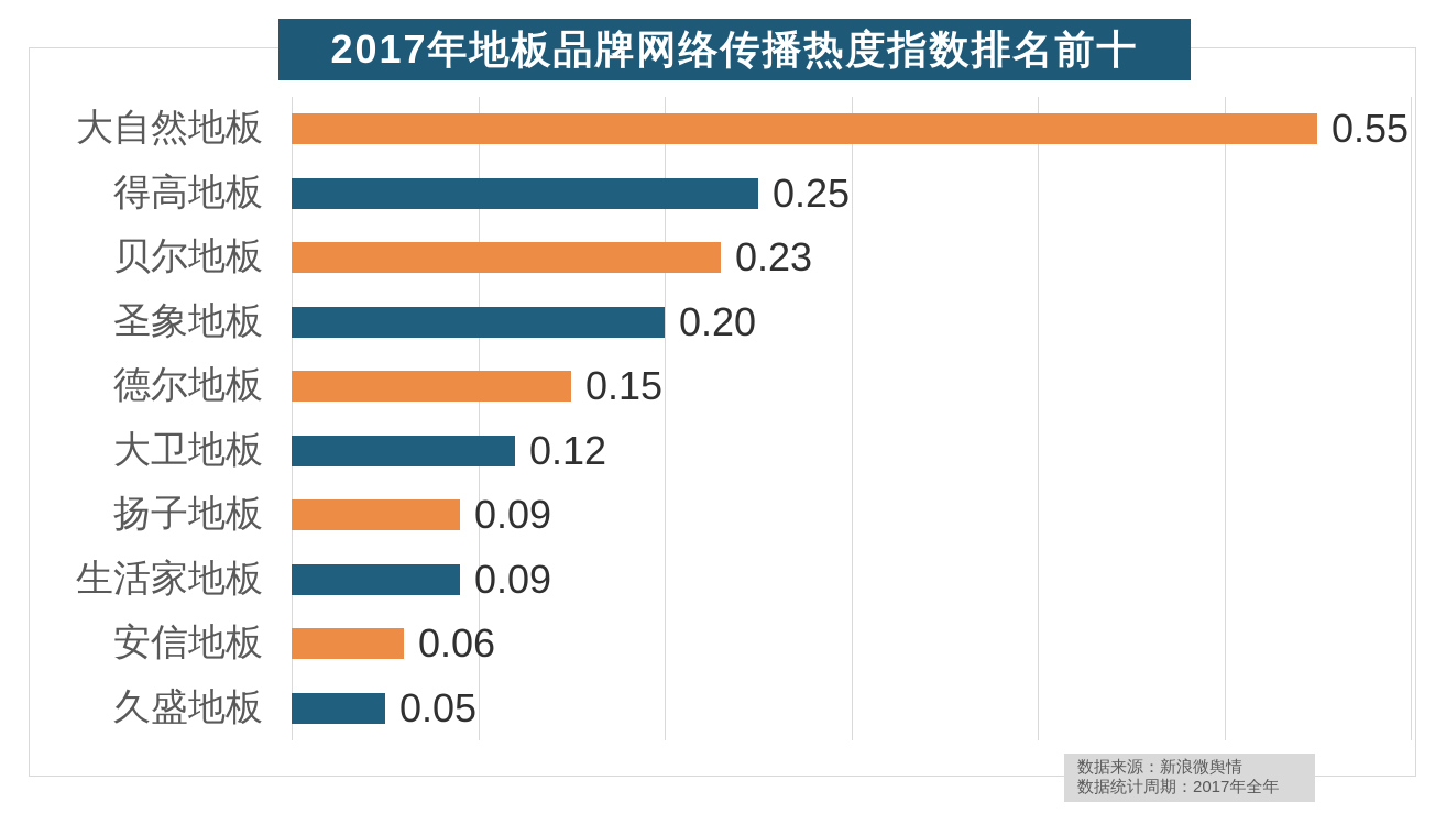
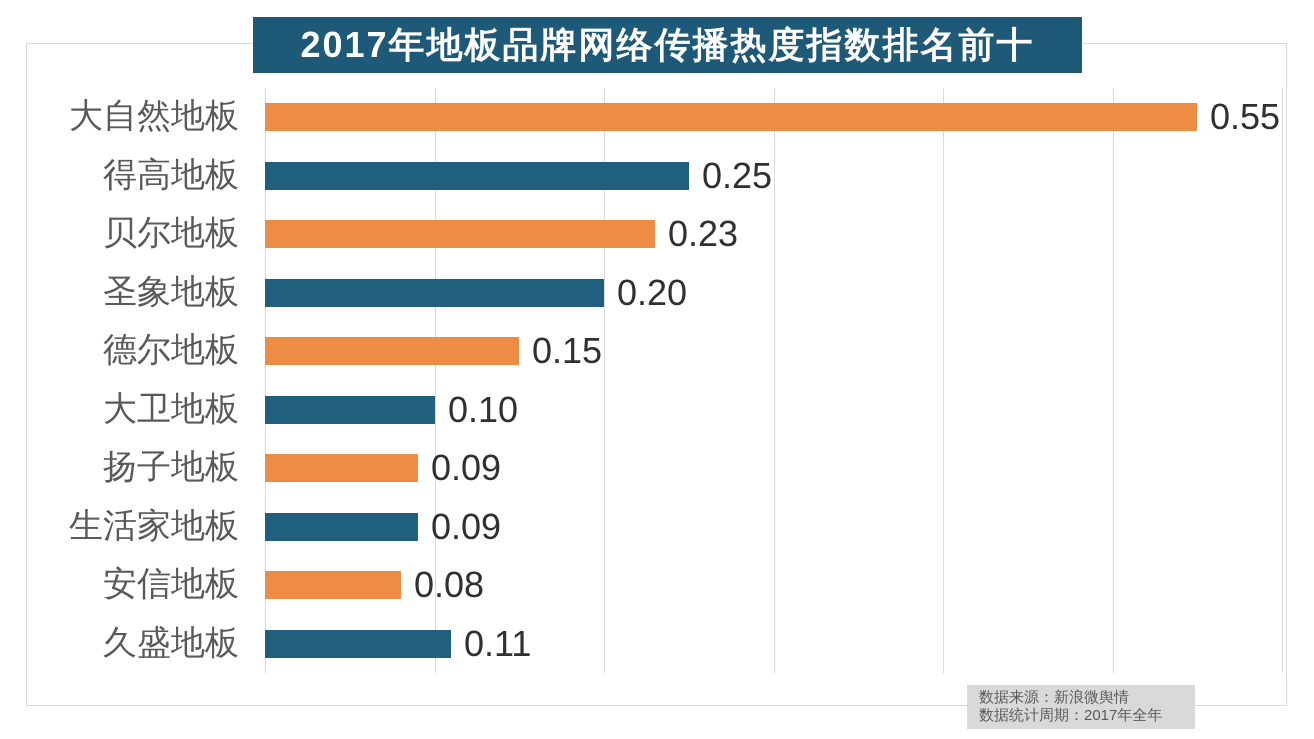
大卫地板: 0.12 -> 0.10
安信地板: 0.06 -> 0.08
久盛地板: 0.05 -> 0.11
